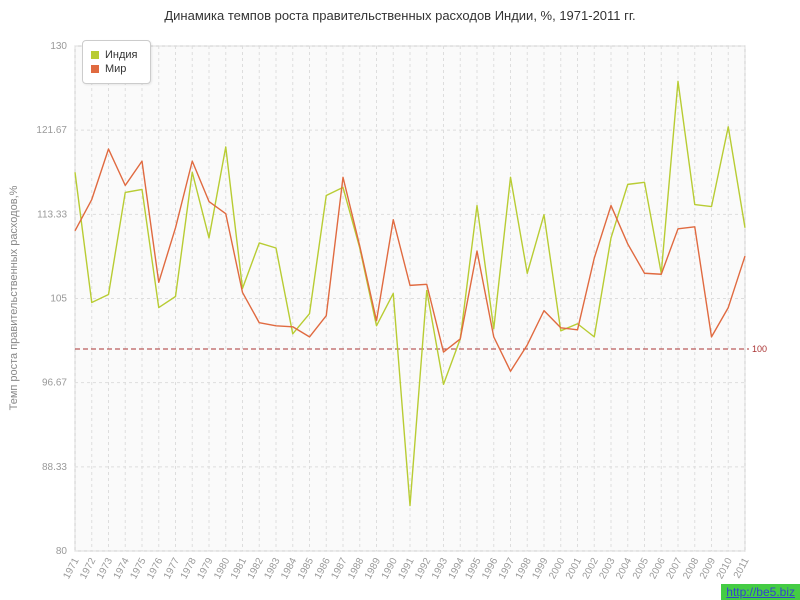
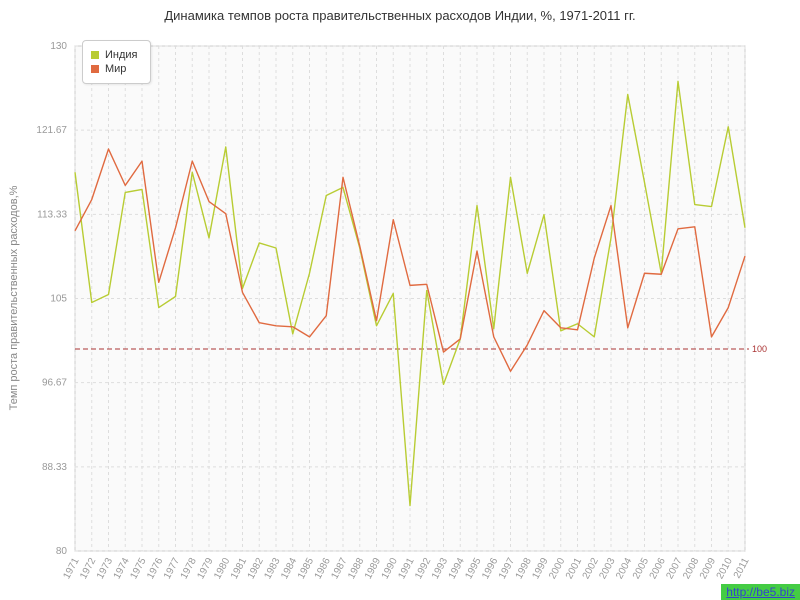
Индия/1985: 103.5 -> 107.5
Индия/2004: 116.3 -> 125.2
Мир/2004: 110.4 -> 102.1
